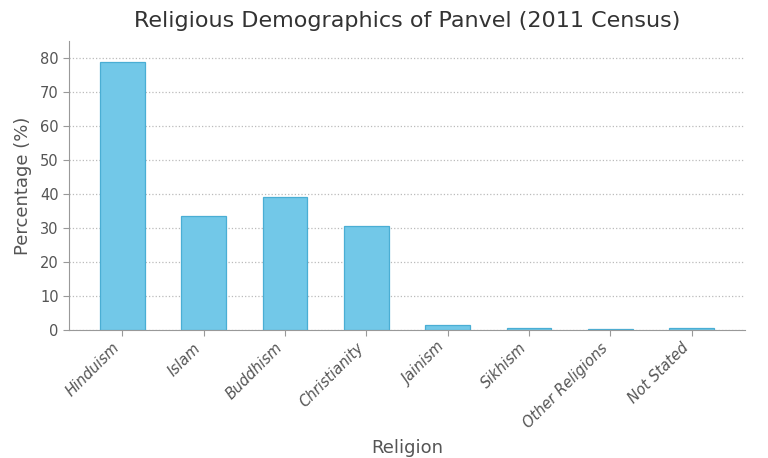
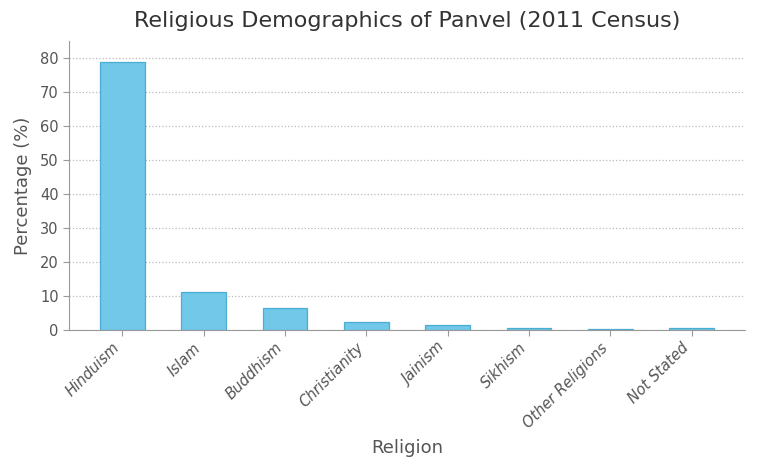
Islam: 33.5 -> 11.0
Buddhism: 39.0 -> 6.3
Christianity: 30.5 -> 2.2
